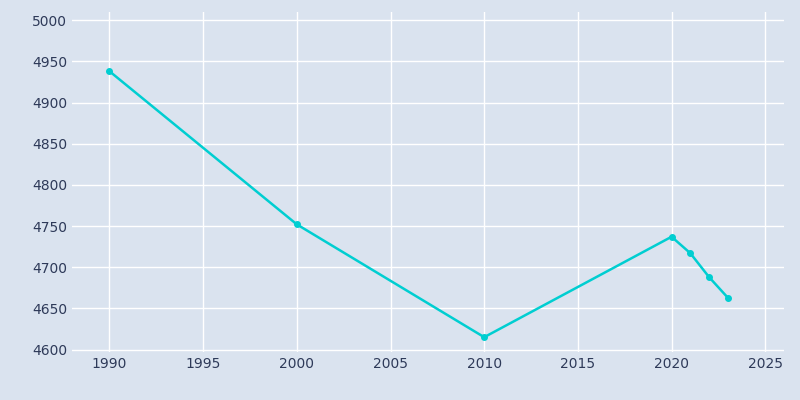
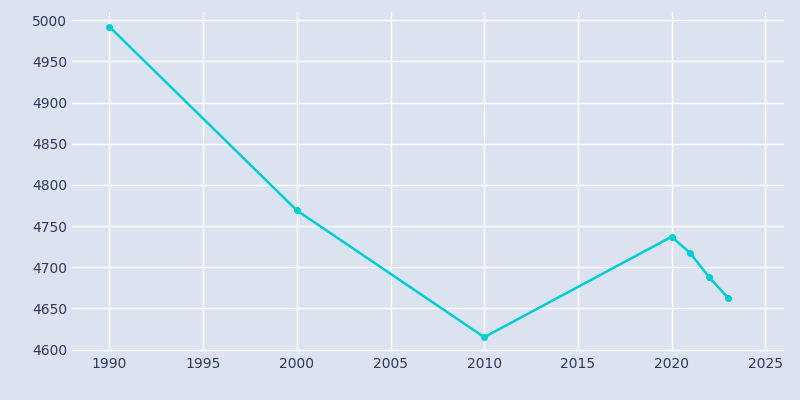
1990: 4938 -> 4992
2000: 4752 -> 4769
